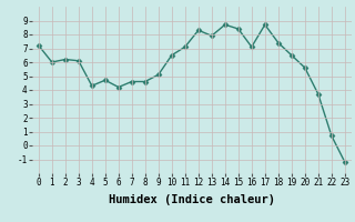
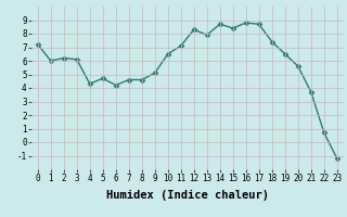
16: 7.1 -> 8.8
